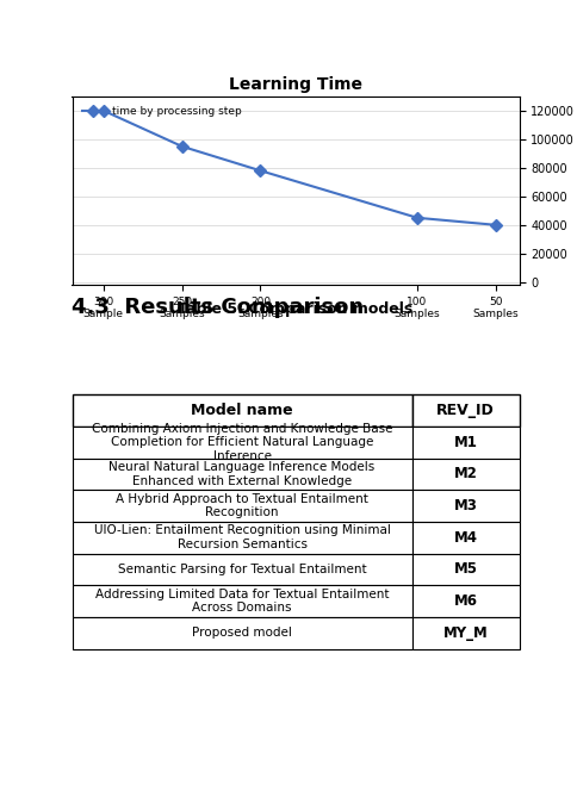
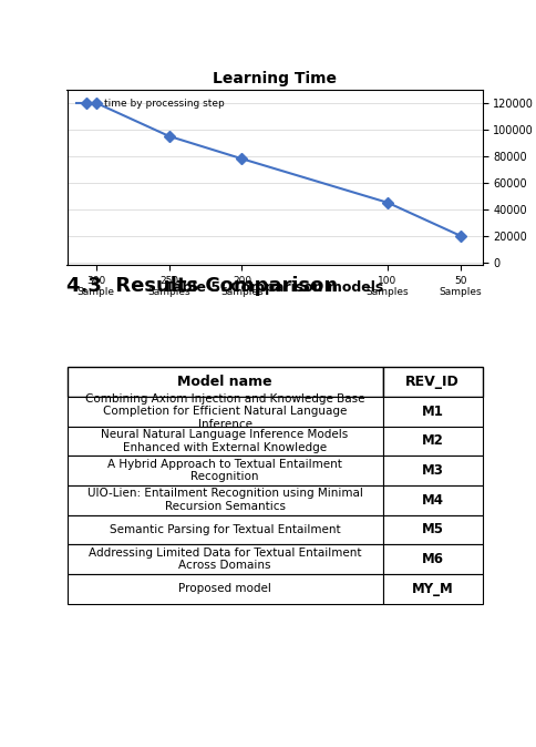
50 Samples: 40000 -> 20000
